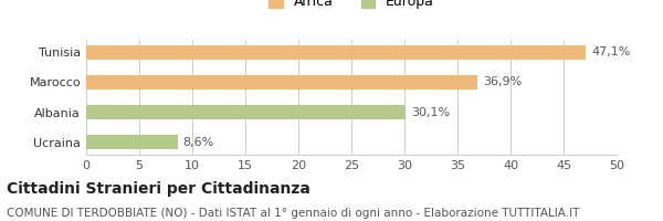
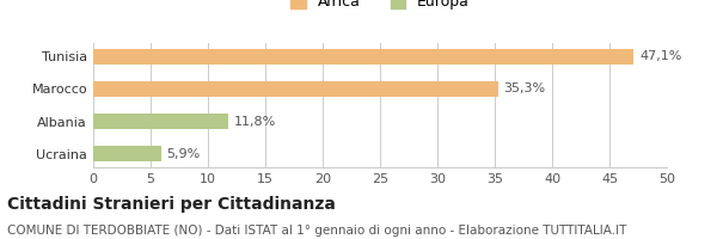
Marocco: 36,9% -> 35,3%
Albania: 30,1% -> 11,8%
Ucraina: 8,6% -> 5,9%
